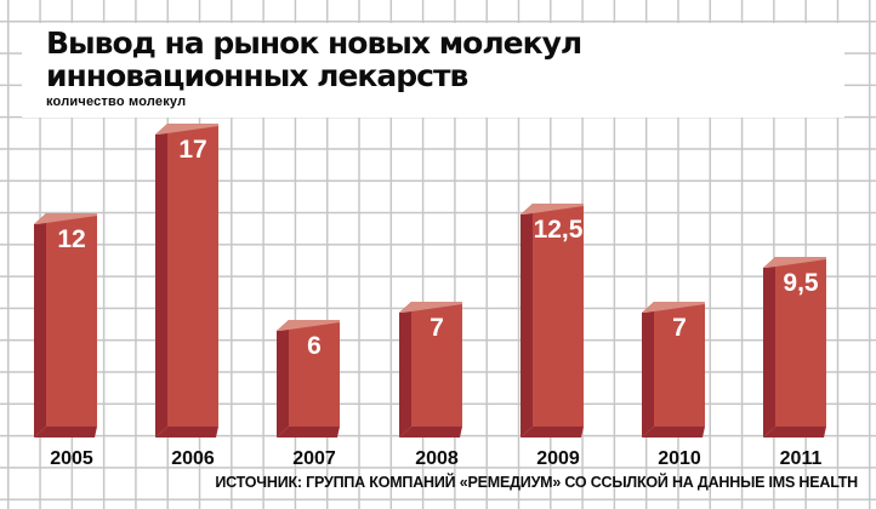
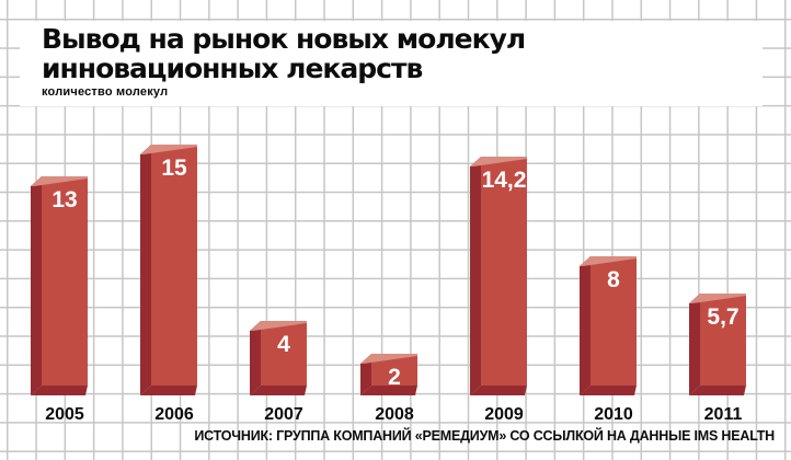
2005: 12 -> 13
2006: 17 -> 15
2007: 6 -> 4
2008: 7 -> 2
2009: 12,5 -> 14,2
2010: 7 -> 8
2011: 9,5 -> 5,7
